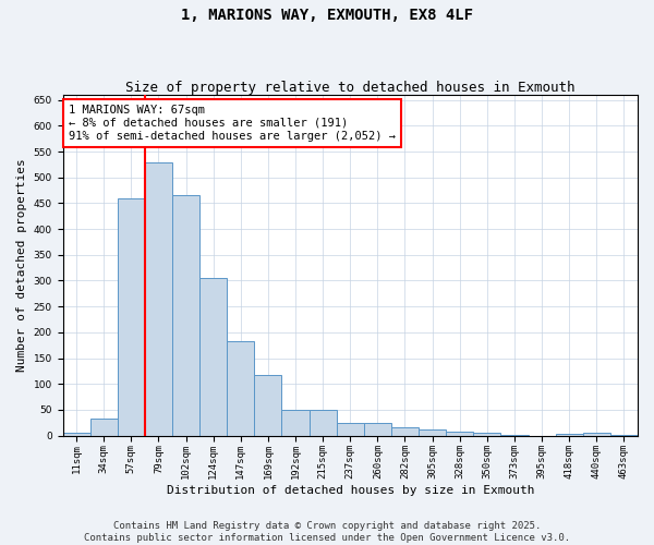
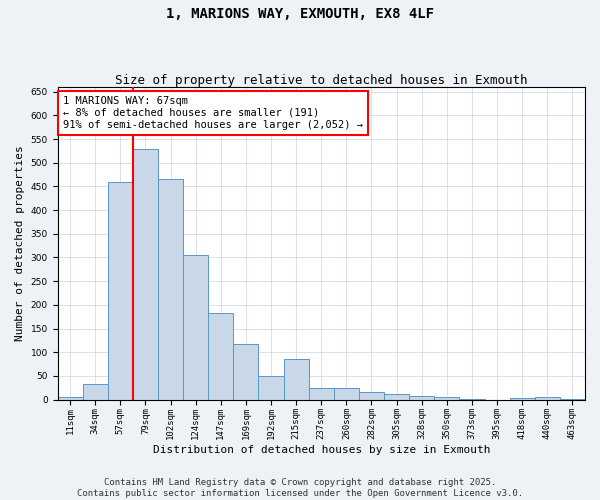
215sqm: 50 -> 85
